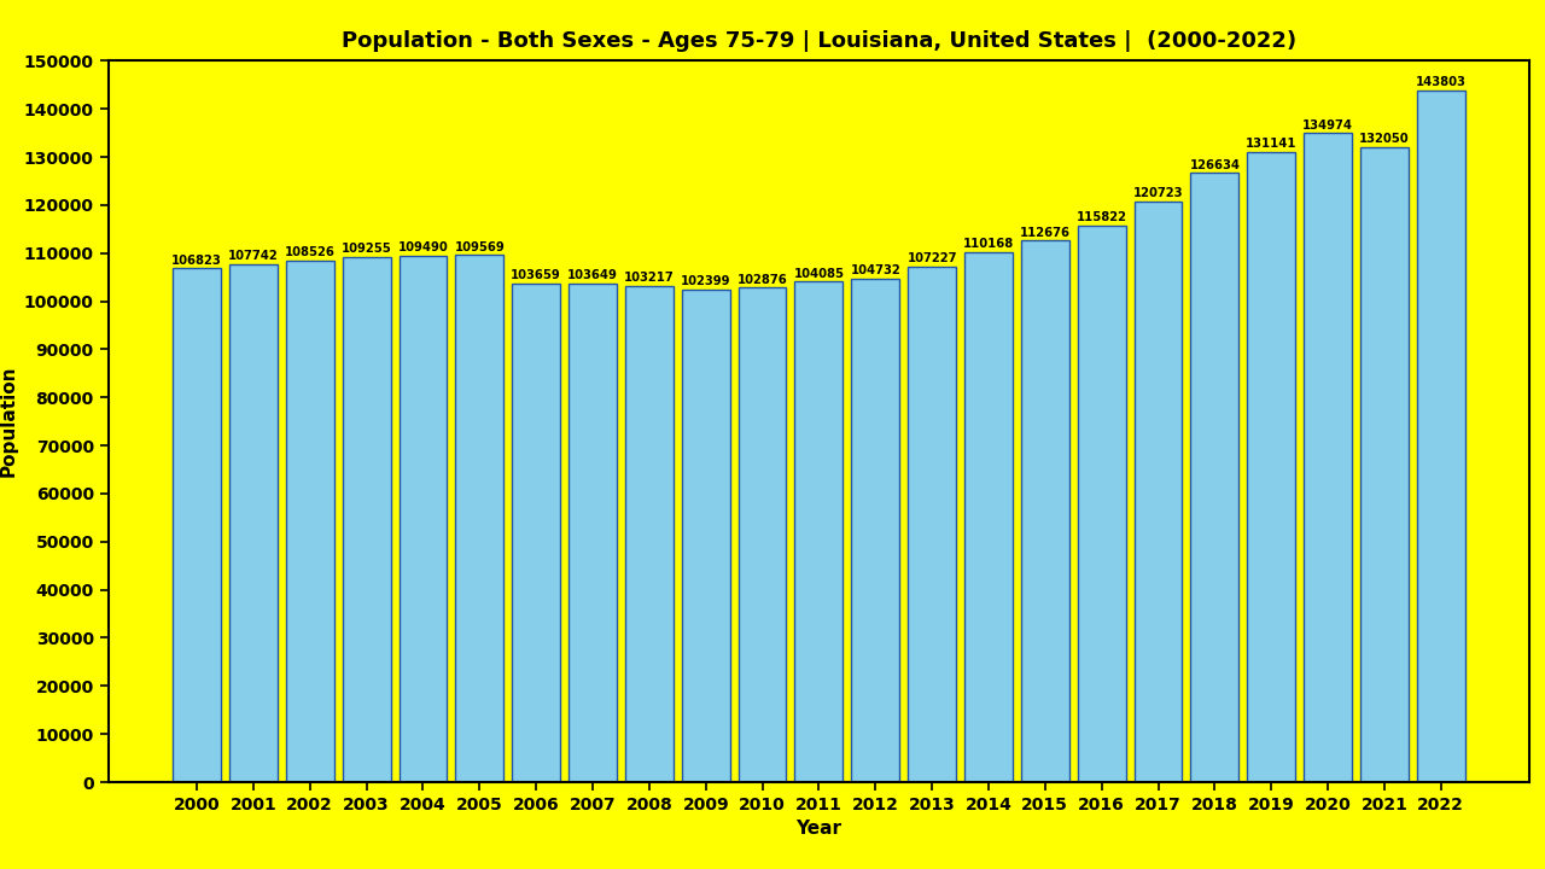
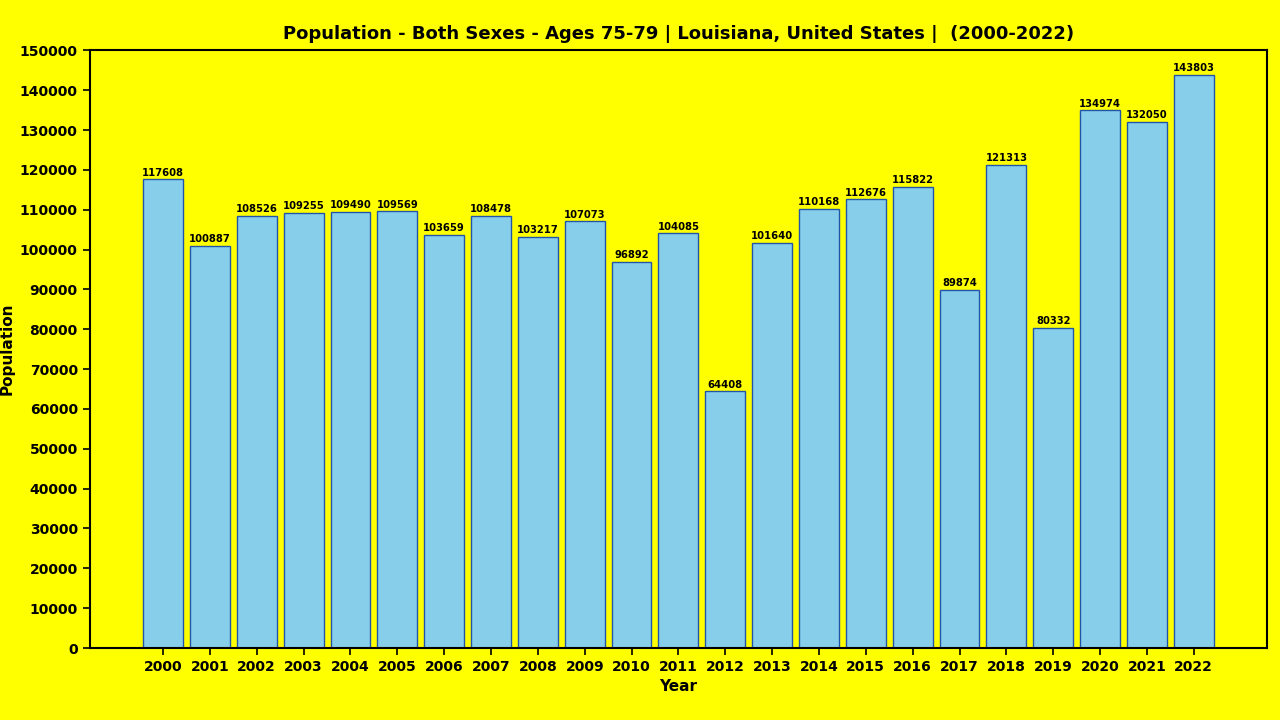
2000: 106823 -> 117608
2001: 107742 -> 100887
2007: 103649 -> 108478
2009: 102399 -> 107073
2010: 102876 -> 96892
2012: 104732 -> 64408
2013: 107227 -> 101640
2017: 120723 -> 89874
2018: 126634 -> 121313
2019: 131141 -> 80332
